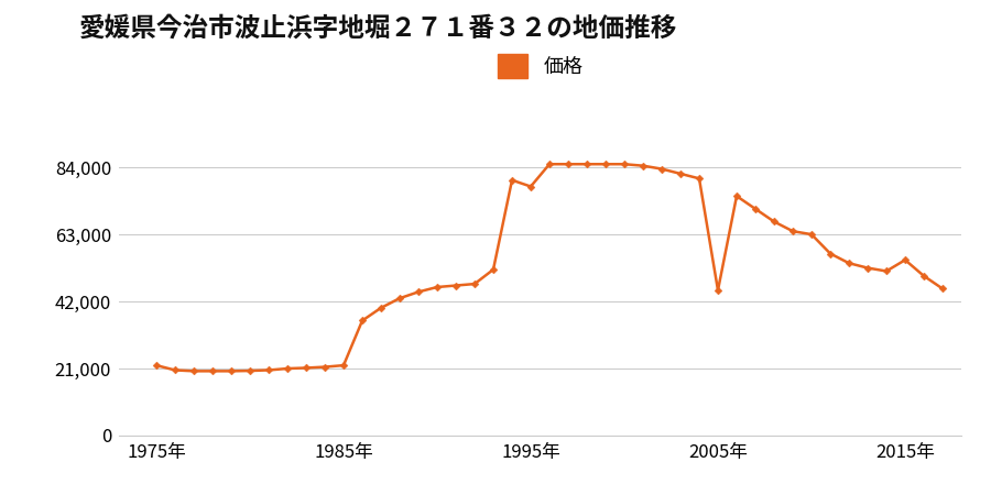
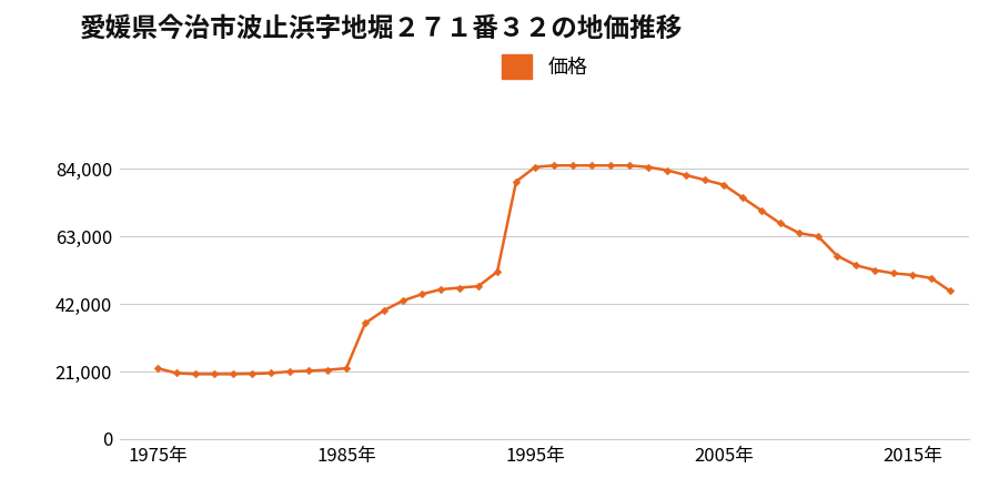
1995年: 78,000 -> 84,500
2005年: 45,500 -> 79,000
2015年: 55,000 -> 51,000
